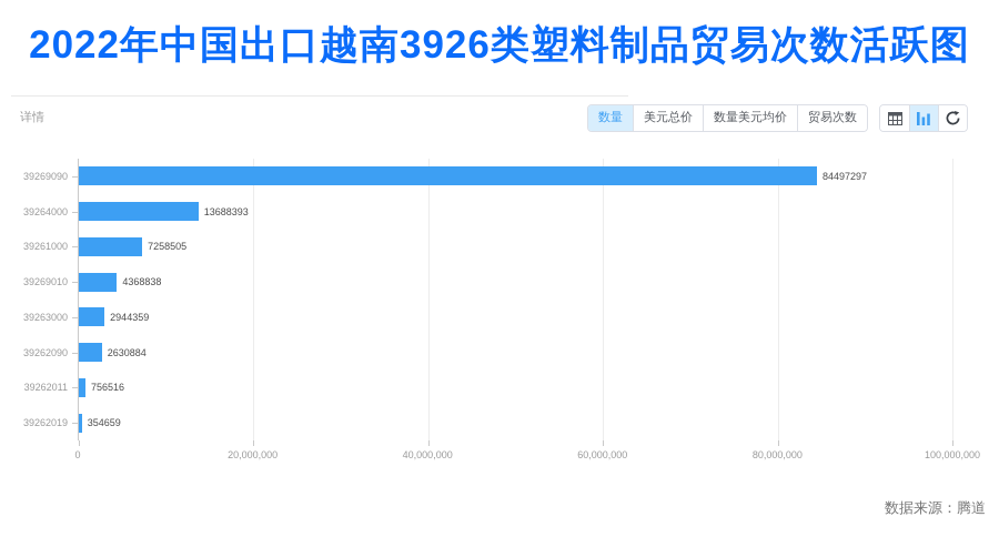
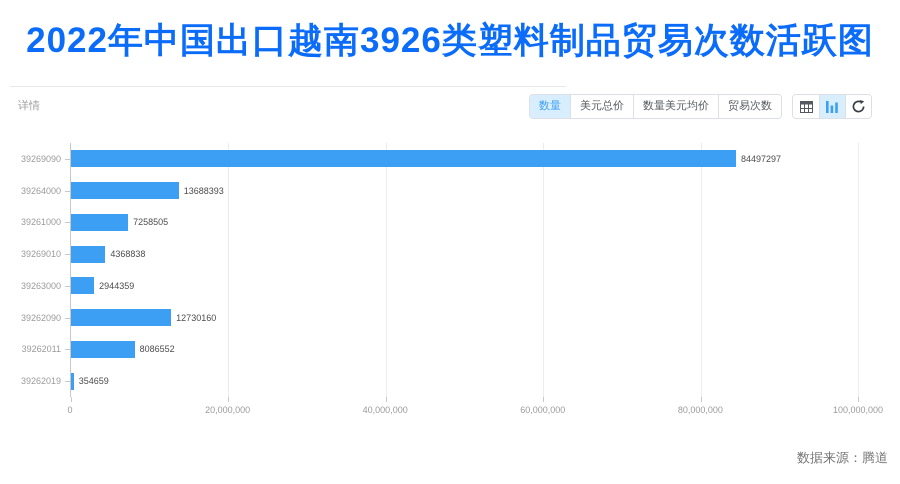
39262090: 2630884 -> 12730160
39262011: 756516 -> 8086552
